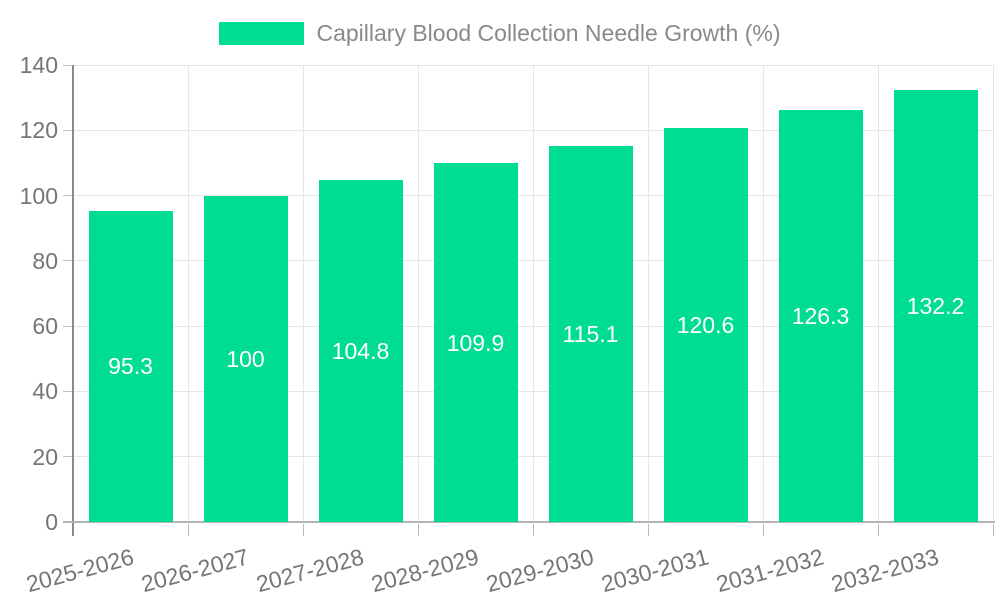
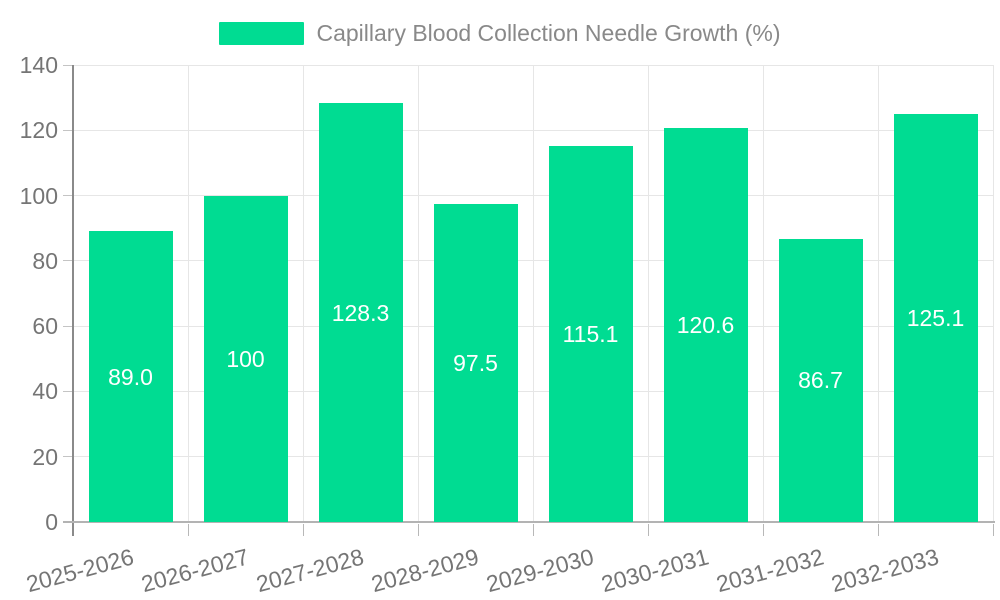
2025-2026: 95.3 -> 89.0
2027-2028: 104.8 -> 128.3
2028-2029: 109.9 -> 97.5
2031-2032: 126.3 -> 86.7
2032-2033: 132.2 -> 125.1
